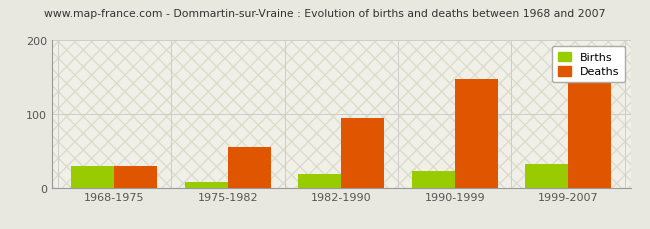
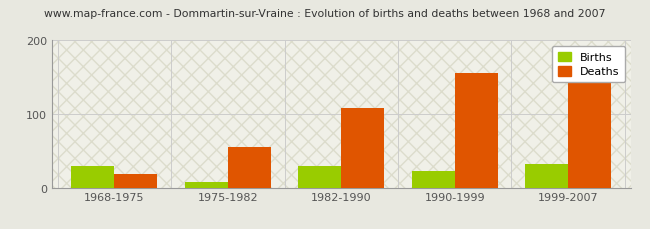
Deaths/1968-1975: 30 -> 18
Births/1982-1990: 18 -> 30
Deaths/1982-1990: 95 -> 108
Deaths/1990-1999: 148 -> 156
